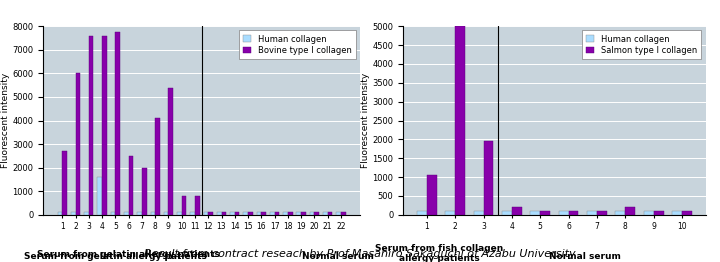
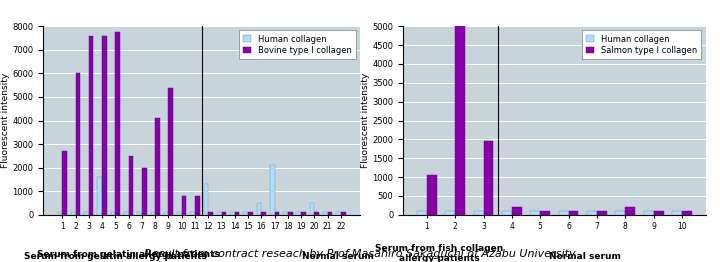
Human collagen/12: 100 -> 1300
Human collagen/16: 100 -> 500
Human collagen/17: 100 -> 2100
Human collagen/20: 100 -> 500
